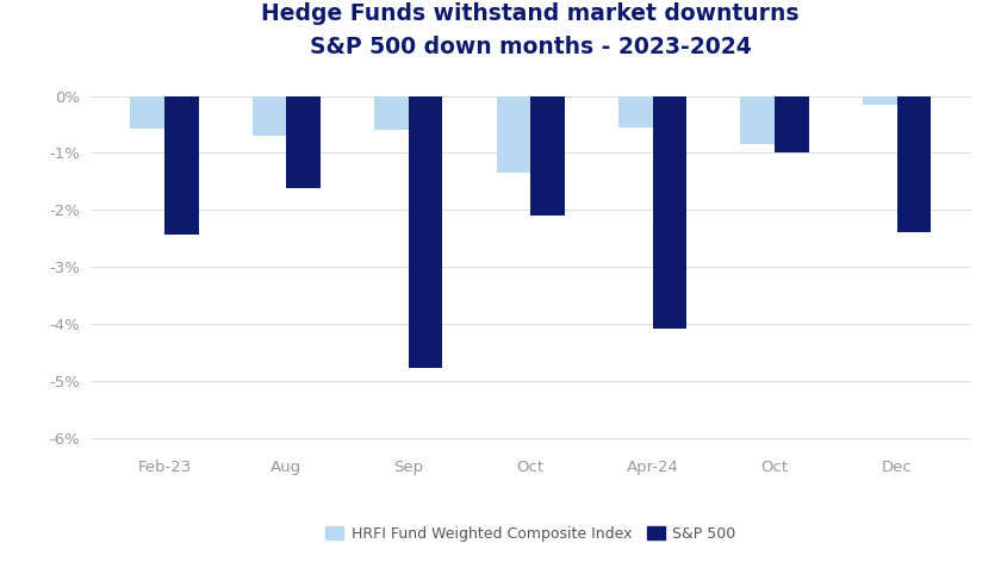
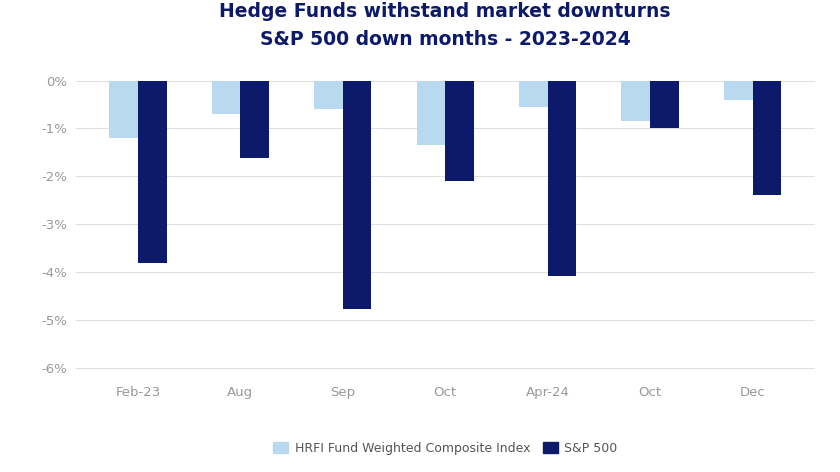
HRFI Fund Weighted Composite Index/Feb-23: -0.57% -> -1.20%
S&P 500/Feb-23: -2.44% -> -3.80%
HRFI Fund Weighted Composite Index/Dec: -0.15% -> -0.40%
